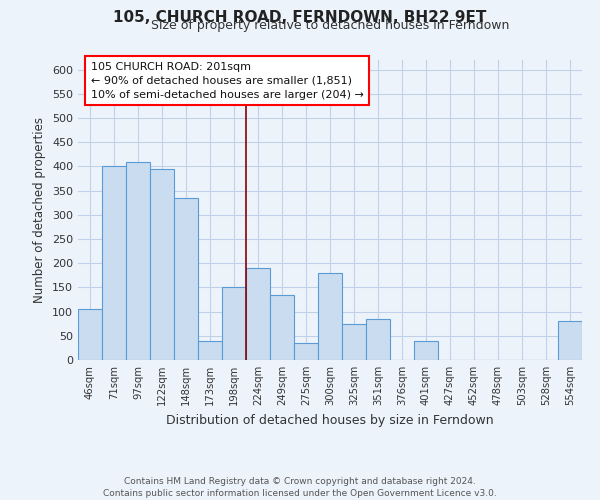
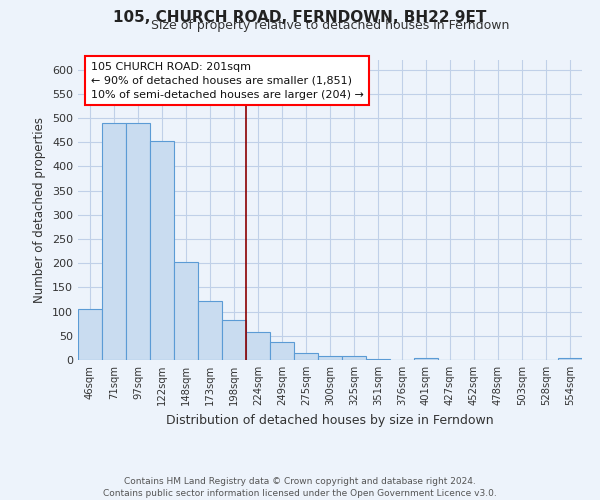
71sqm: 400 -> 490
97sqm: 410 -> 490
122sqm: 395 -> 452
148sqm: 335 -> 202
173sqm: 40 -> 122
198sqm: 150 -> 83
224sqm: 190 -> 57
249sqm: 135 -> 37
275sqm: 35 -> 15
300sqm: 180 -> 8
325sqm: 75 -> 8
351sqm: 85 -> 3
401sqm: 40 -> 5
554sqm: 80 -> 5
